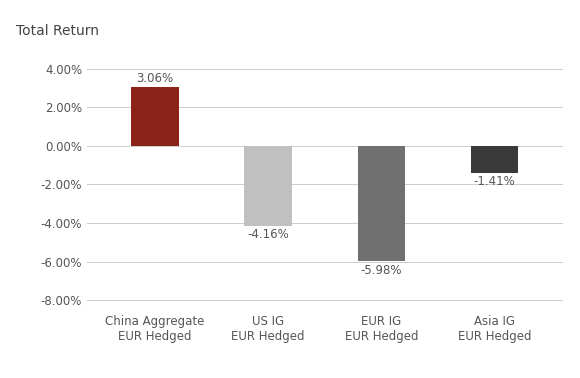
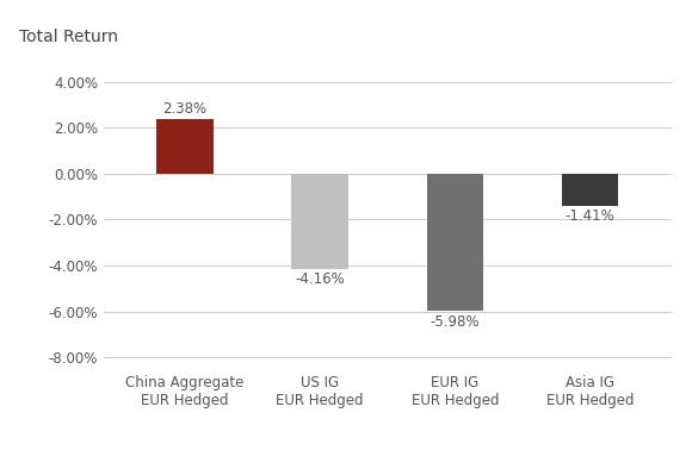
China Aggregate EUR Hedged: 3.06% -> 2.38%
